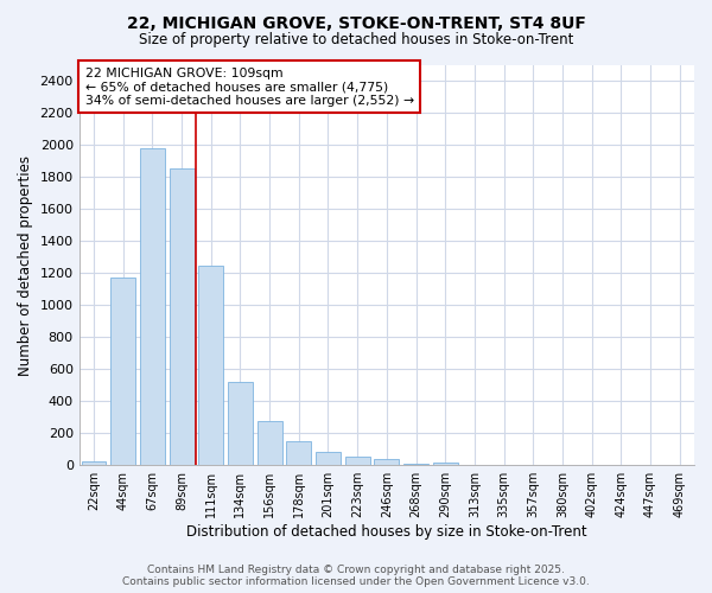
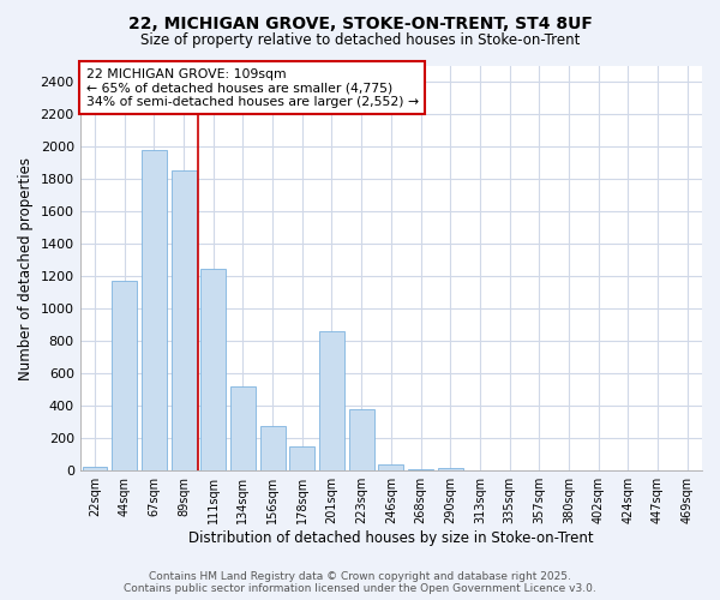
201sqm: 80 -> 860
223sqm: 50 -> 380
